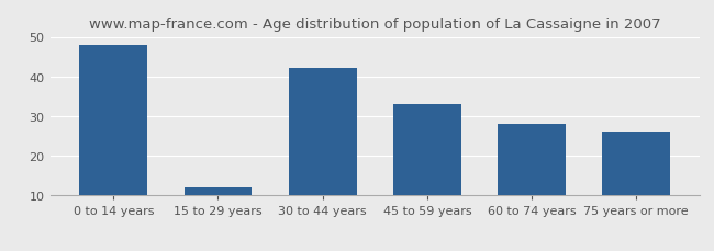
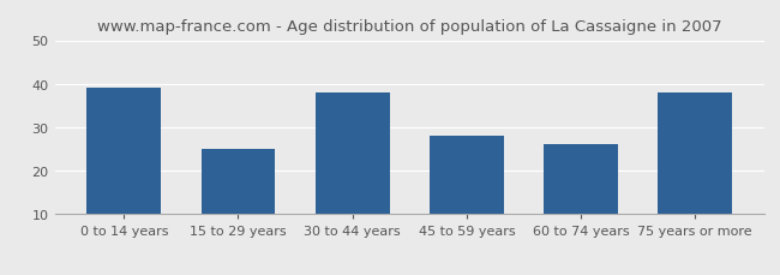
0 to 14 years: 48 -> 39
15 to 29 years: 12 -> 25
30 to 44 years: 42 -> 38
45 to 59 years: 33 -> 28
60 to 74 years: 28 -> 26
75 years or more: 26 -> 38
